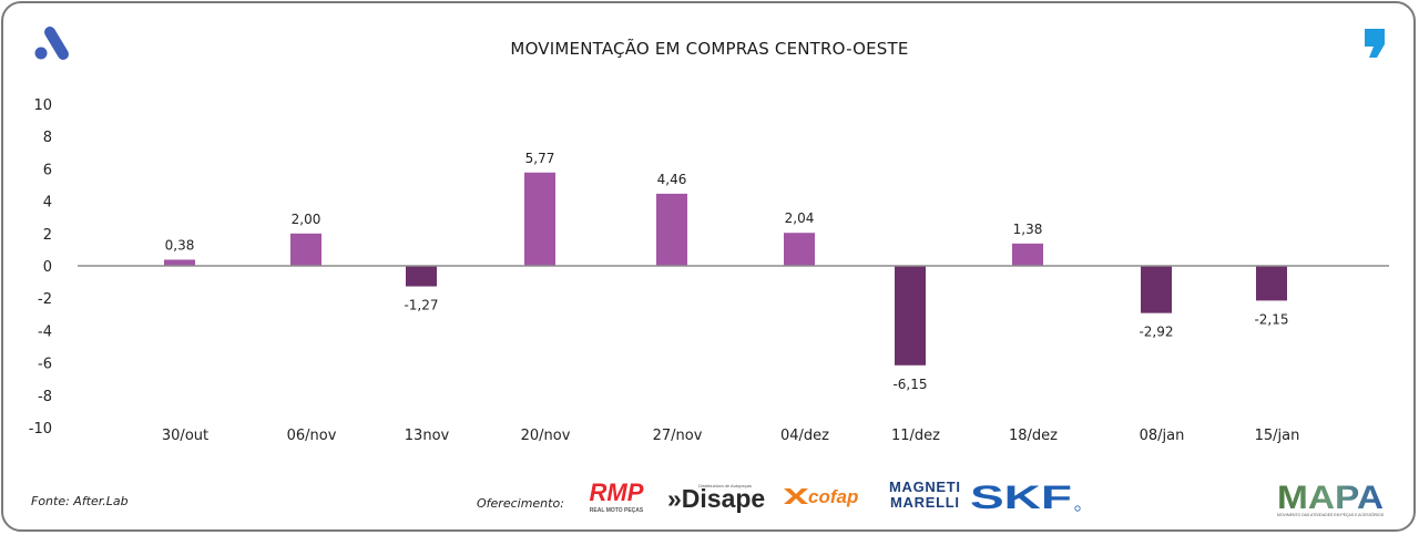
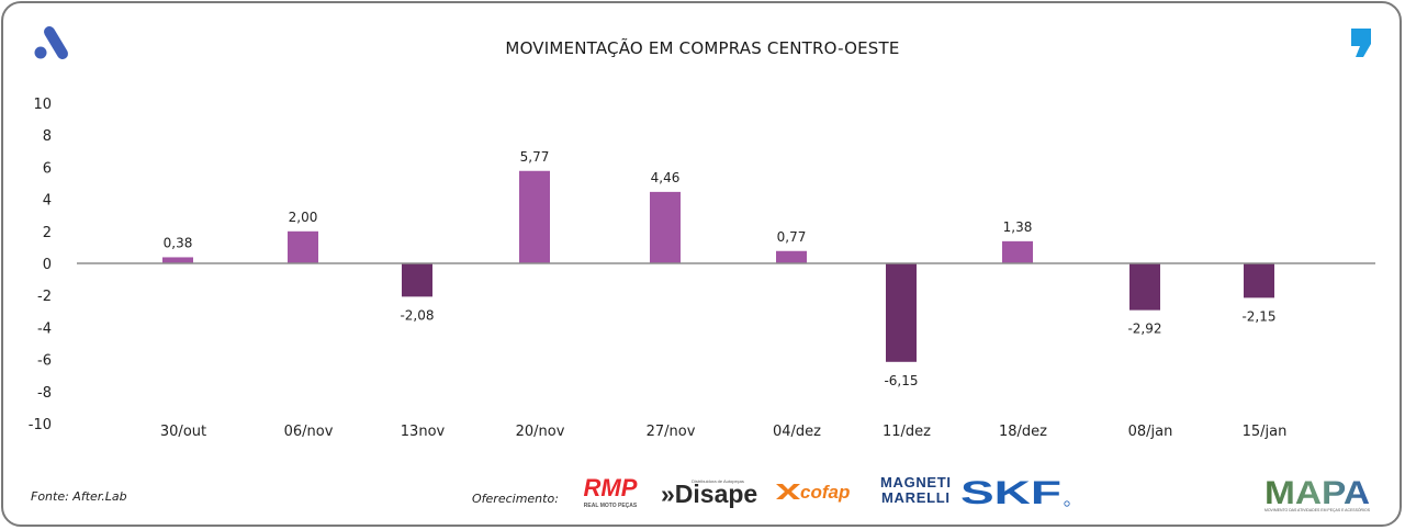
13nov: -1,27 -> -2,08
04/dez: 2,04 -> 0,77
